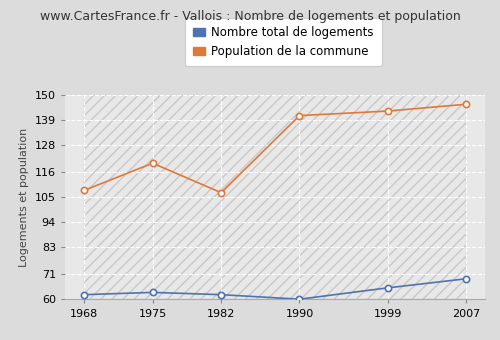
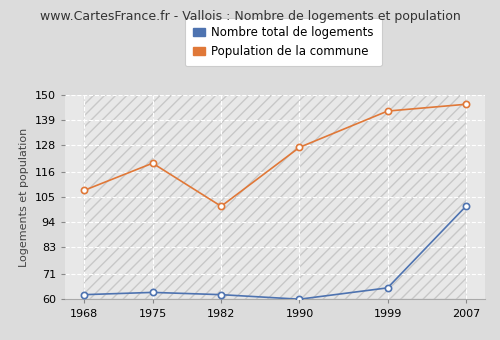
Population de la commune/1982: 107 -> 101
Population de la commune/1990: 141 -> 127
Nombre total de logements/2007: 69 -> 101
